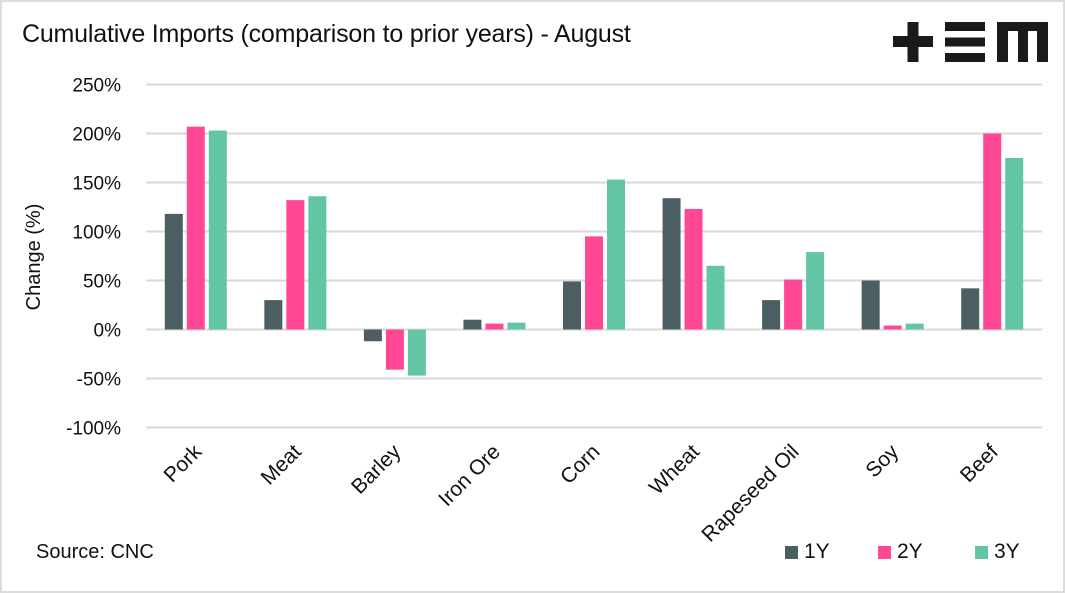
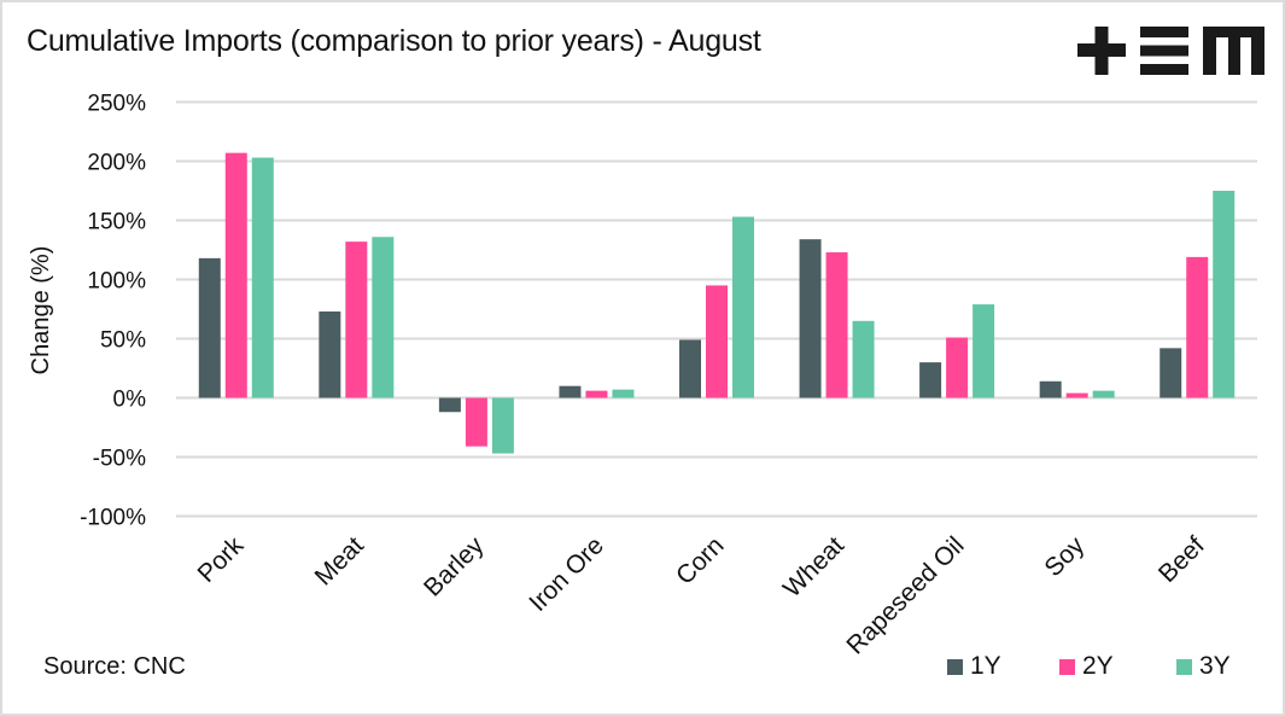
1Y/Meat: 30% -> 70%
1Y/Soy: 50% -> 10%
2Y/Beef: 200% -> 120%
